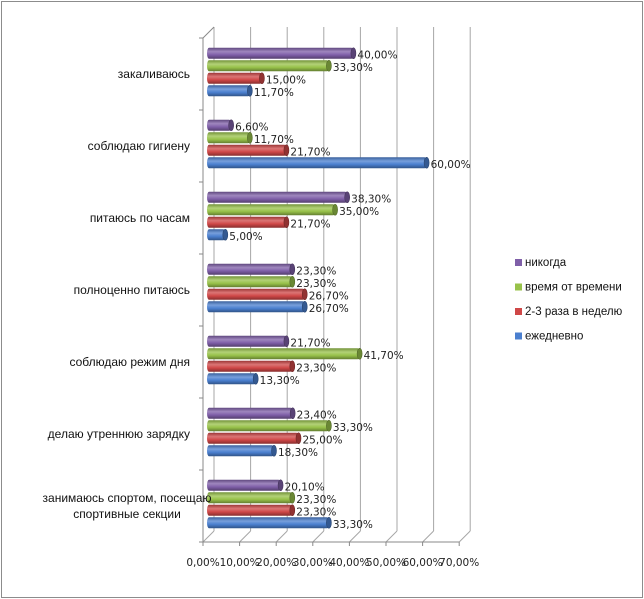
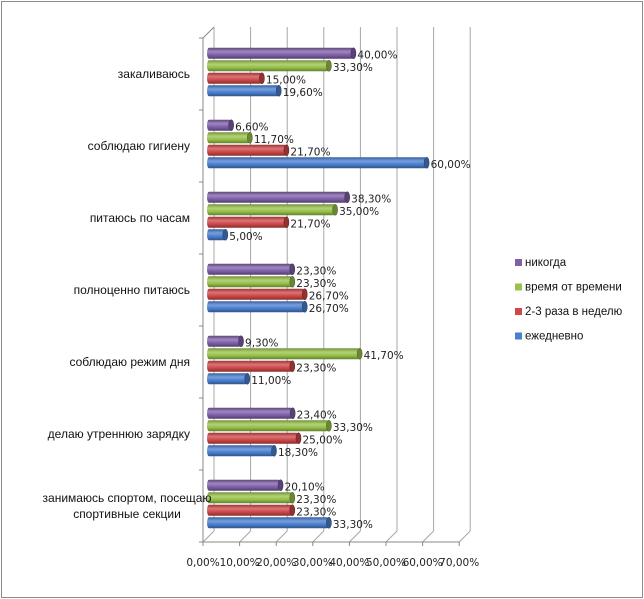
ежедневно/закаливаюсь: 11,70% -> 19,60%
никогда/соблюдаю режим дня: 21,70% -> 9,30%
ежедневно/соблюдаю режим дня: 13,30% -> 11,00%
